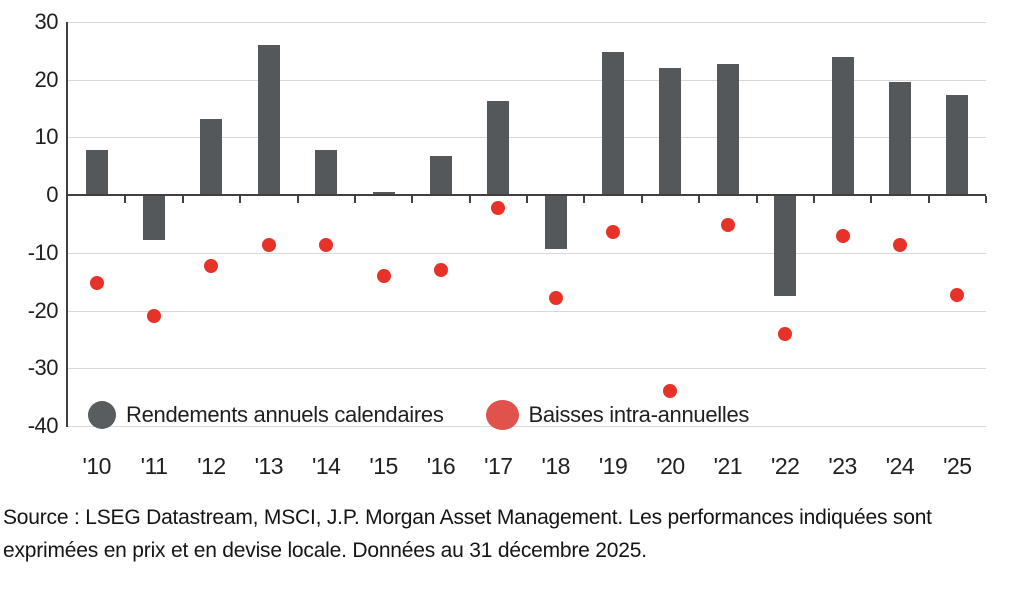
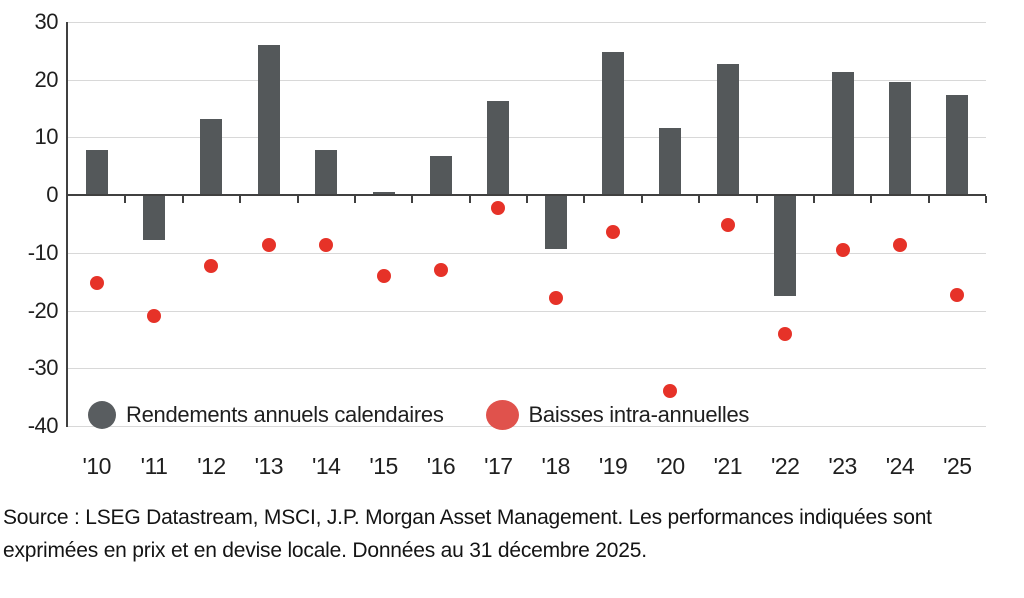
Rendements annuels calendaires/'20: 22 -> 12
Rendements annuels calendaires/'23: 24 -> 21
Baisses intra-annuelles/'23: -7 -> -10
